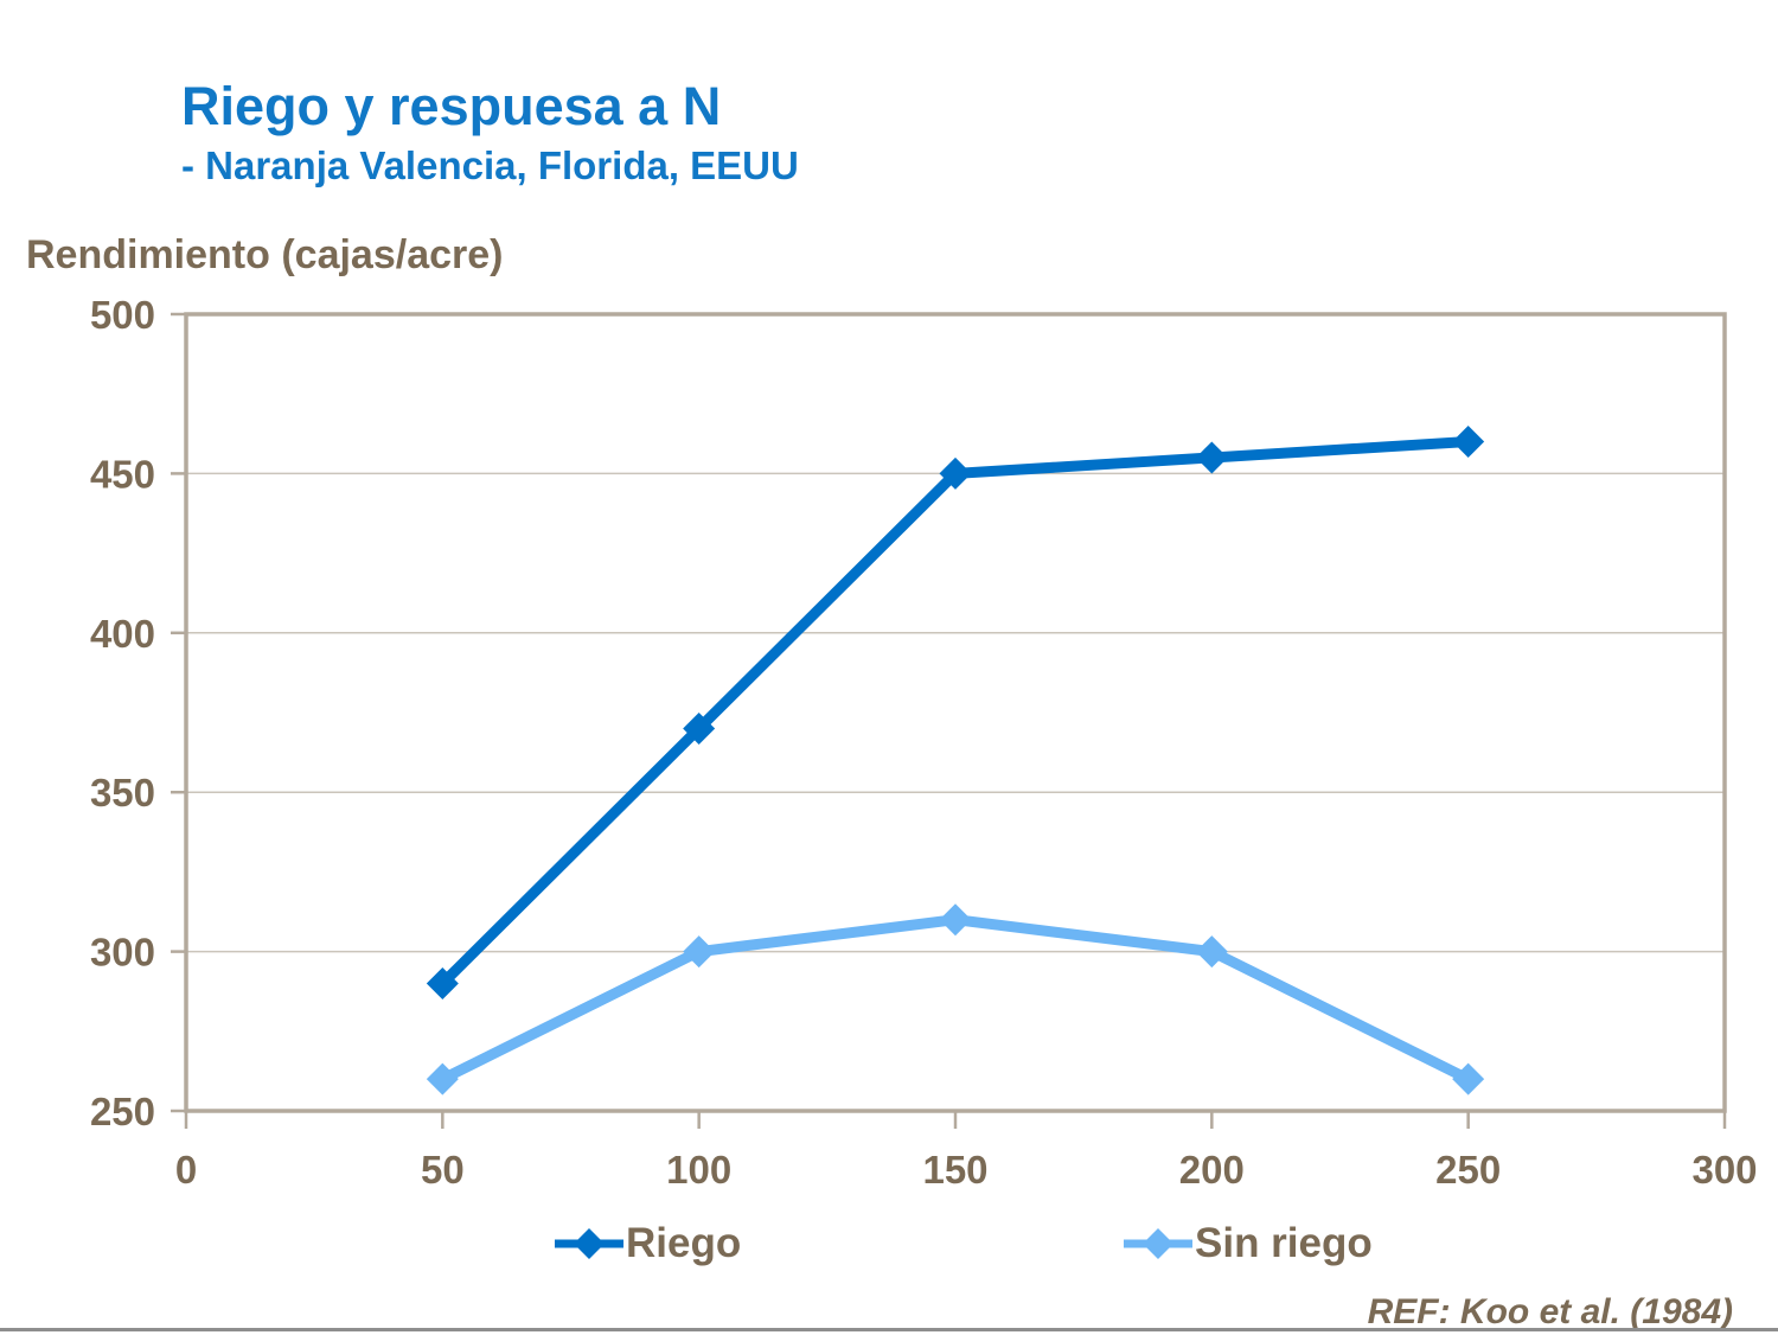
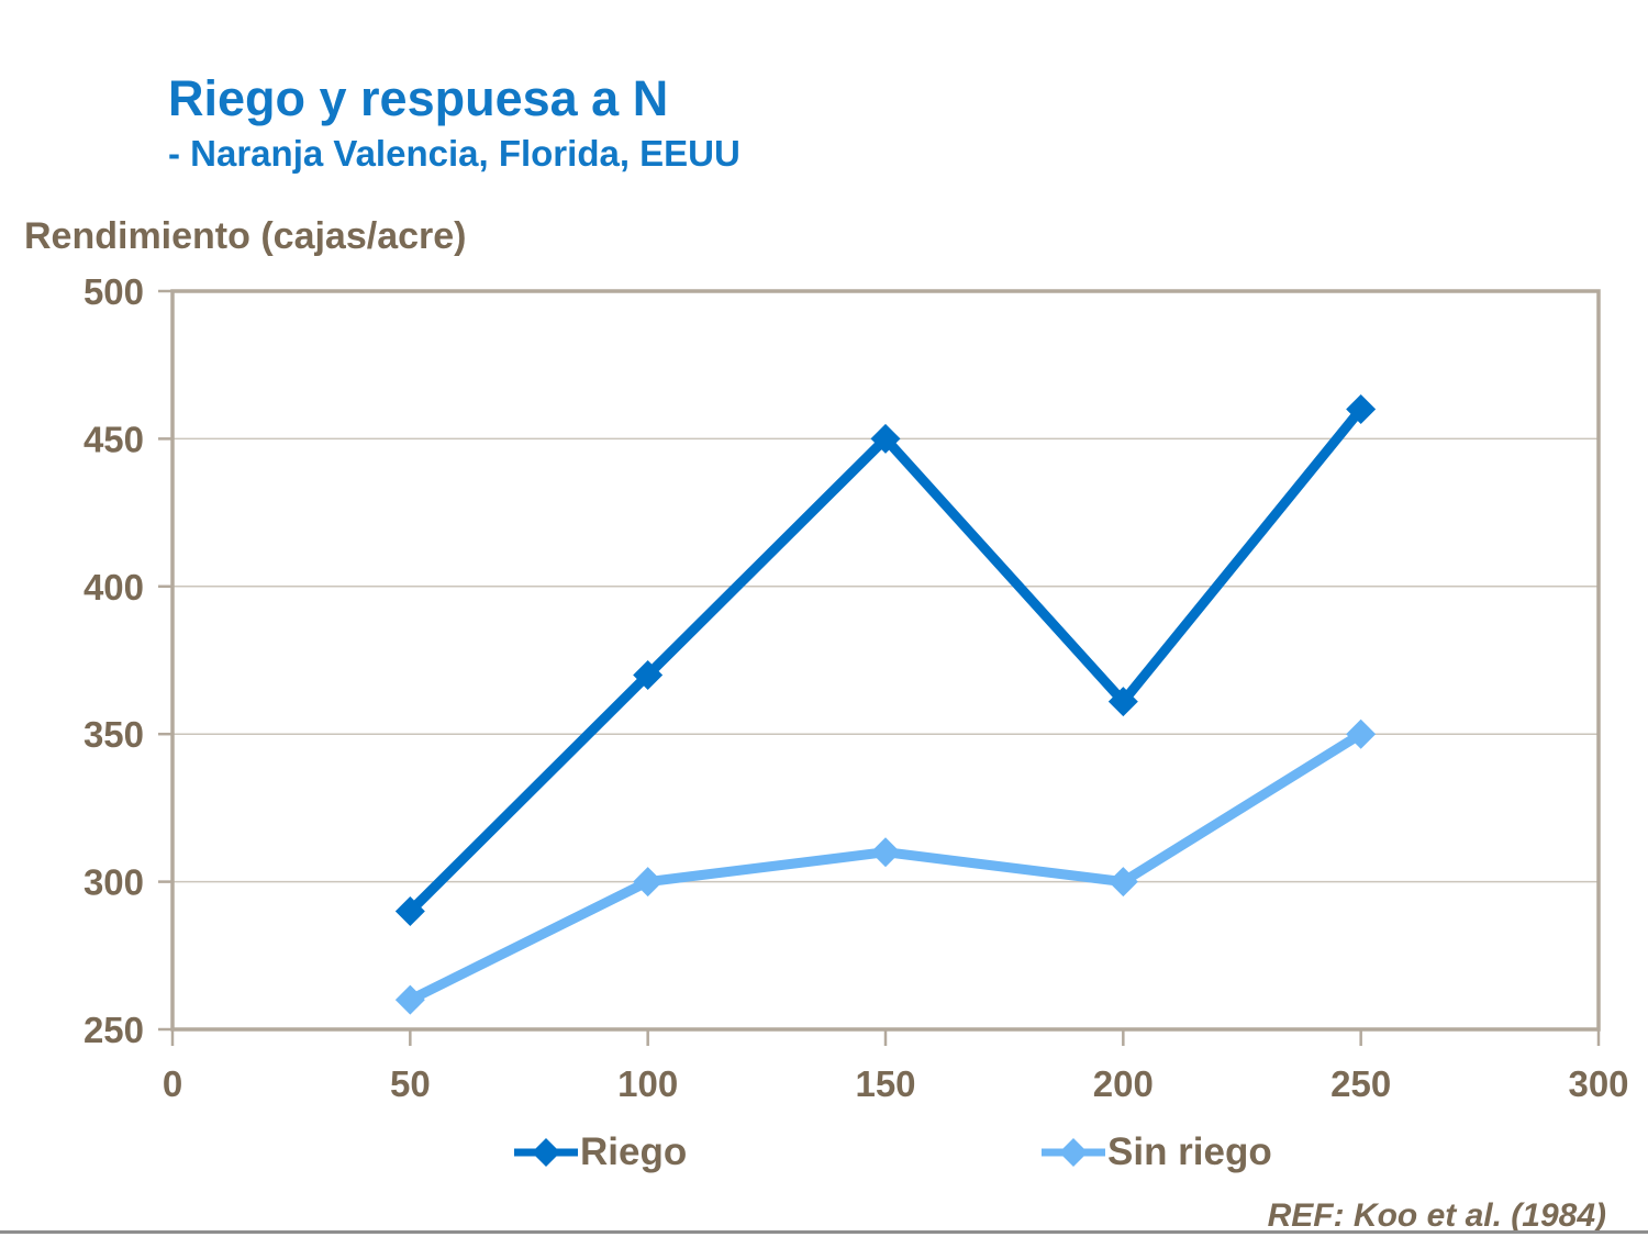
Riego/200: 455 -> 361
Sin riego/250: 260 -> 350
